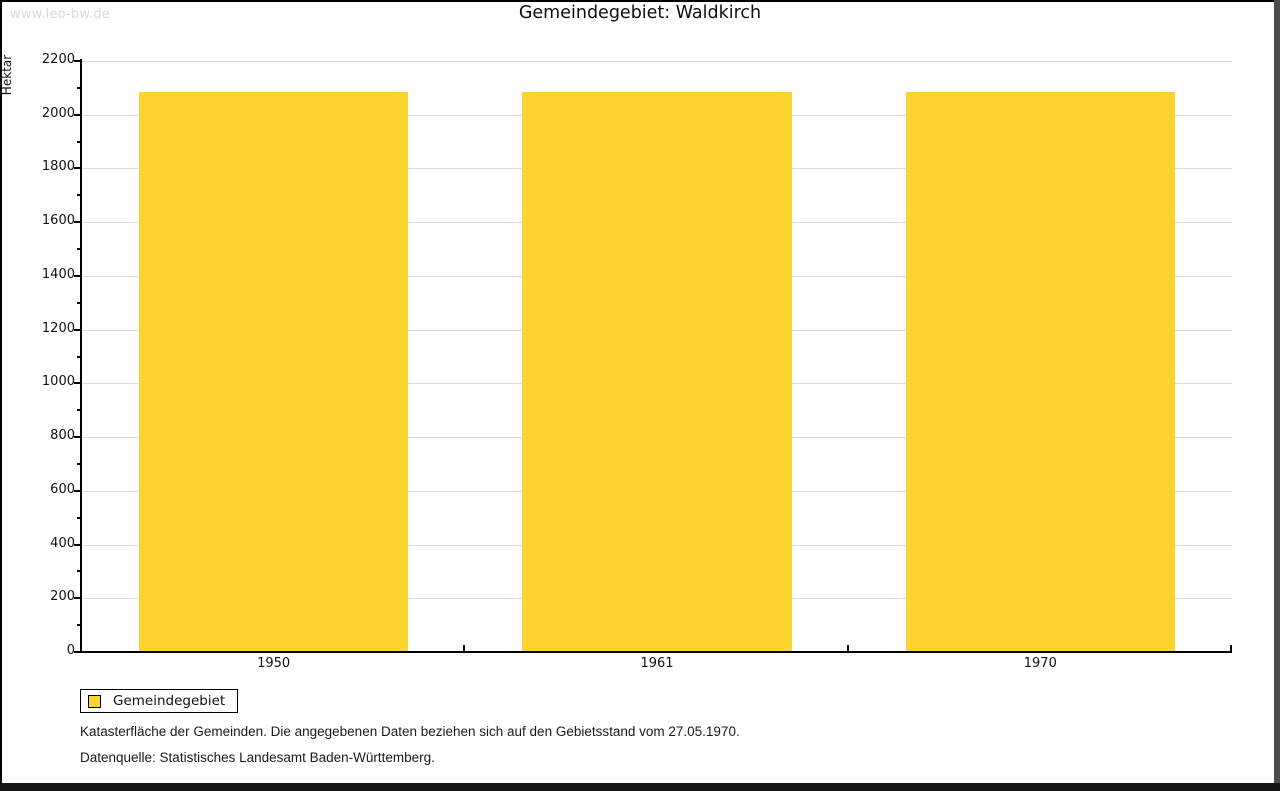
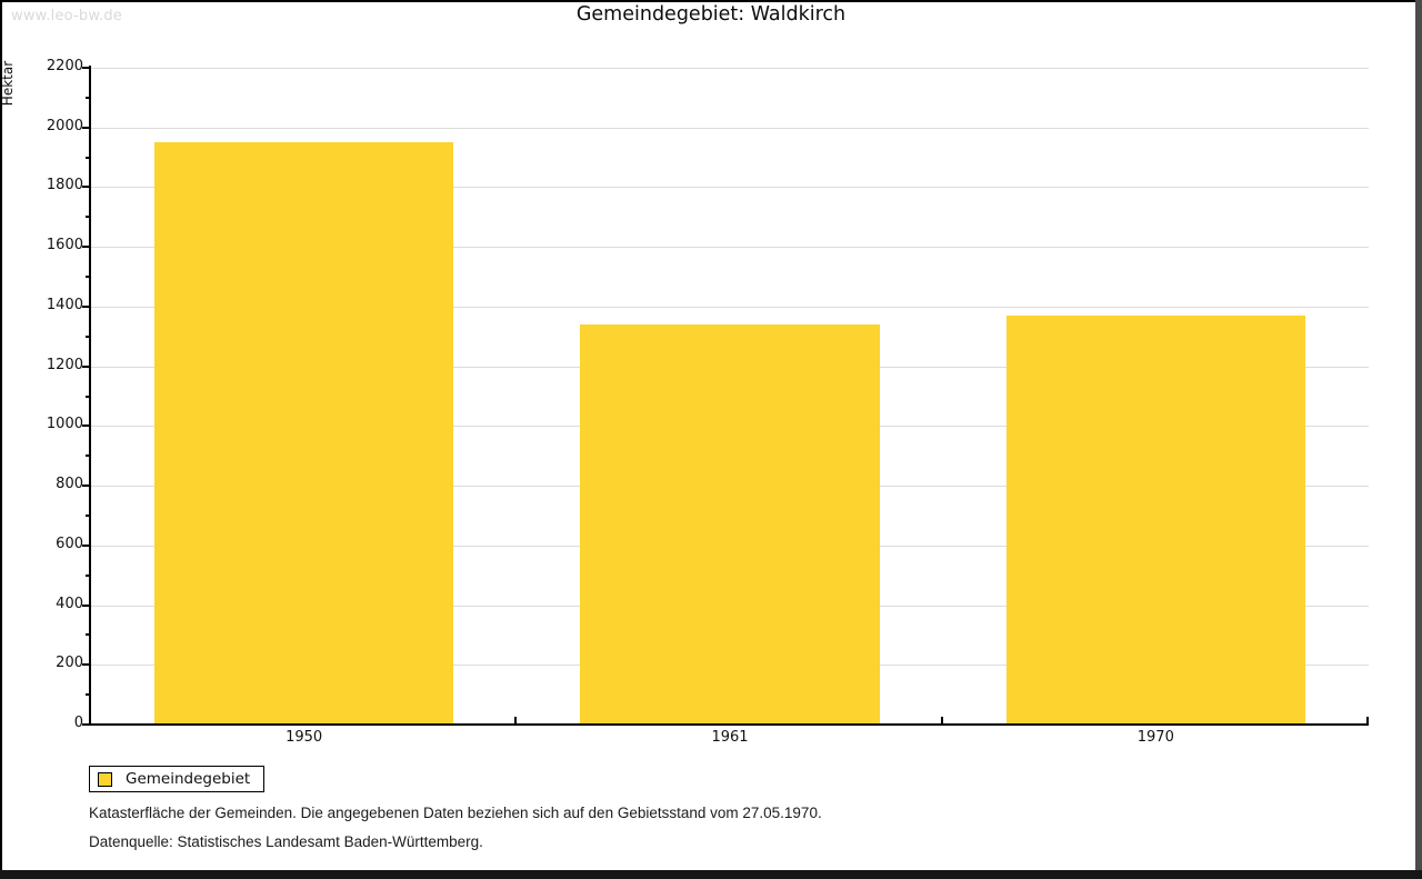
1950: 2080 -> 1950
1961: 2080 -> 1340
1970: 2080 -> 1370
